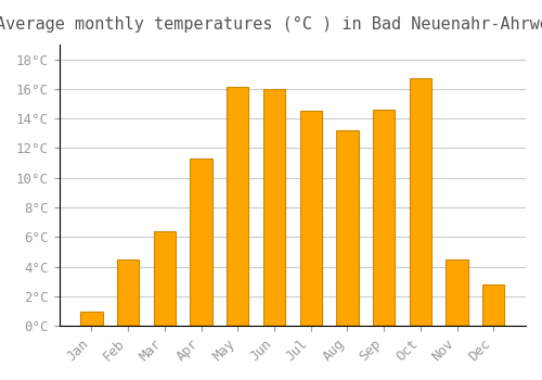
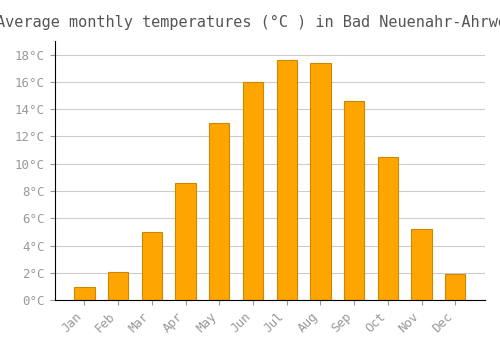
Feb: 4.5°C -> 2.1°C
Mar: 6.4°C -> 5.0°C
Apr: 11.3°C -> 8.6°C
May: 16.1°C -> 13.0°C
Jul: 14.5°C -> 17.6°C
Aug: 13.2°C -> 17.4°C
Oct: 16.7°C -> 10.5°C
Nov: 4.5°C -> 5.2°C
Dec: 2.8°C -> 1.9°C
